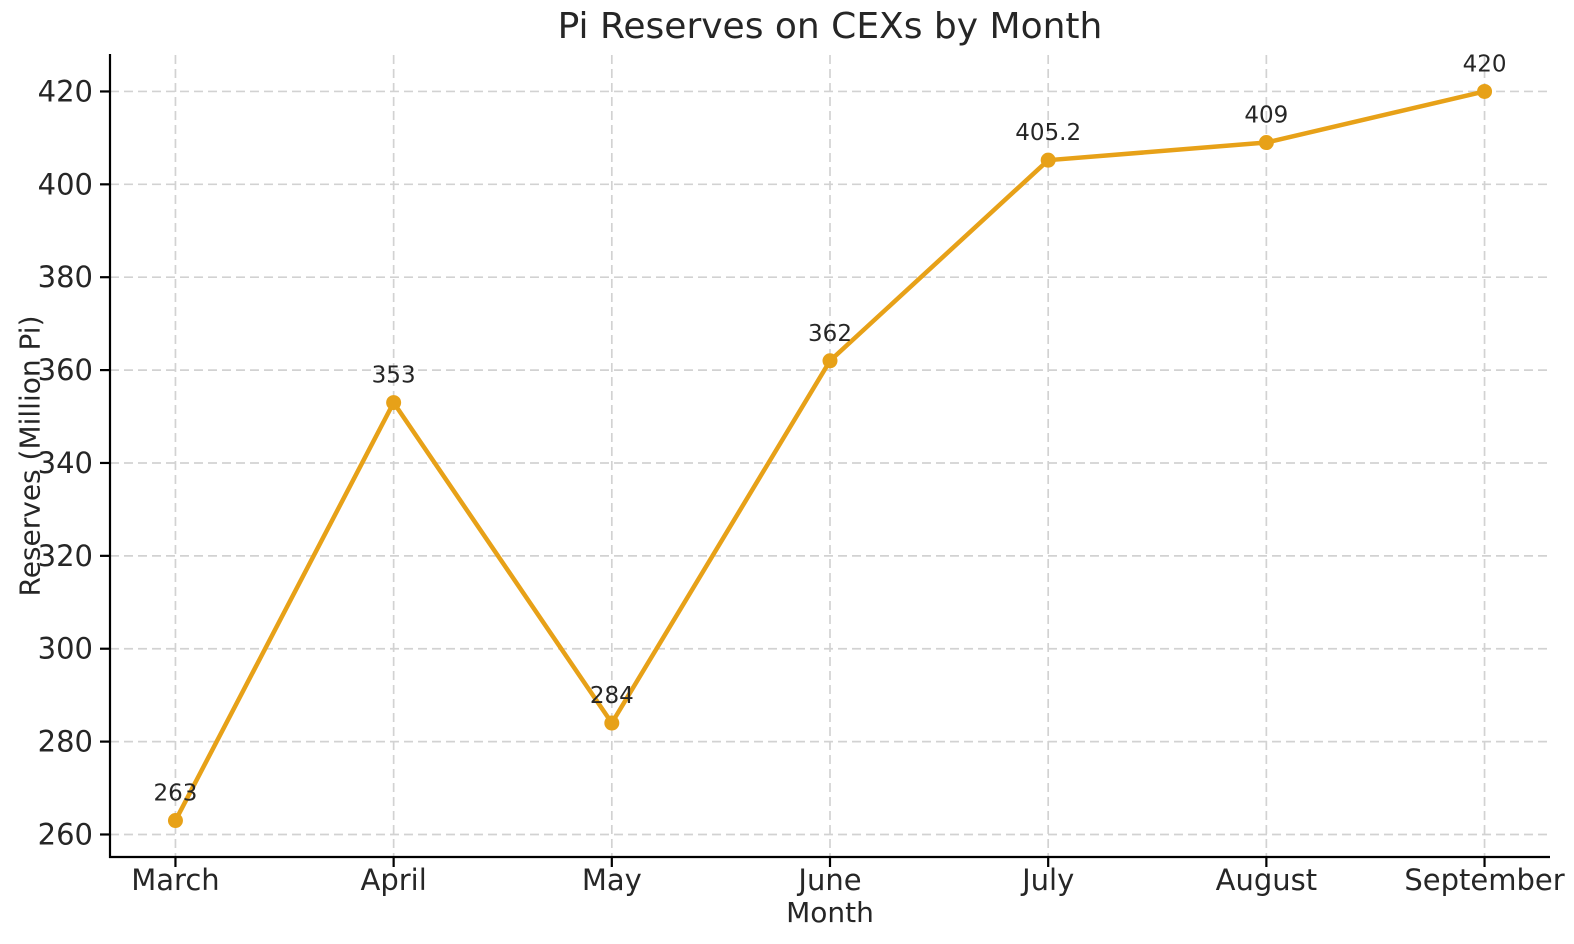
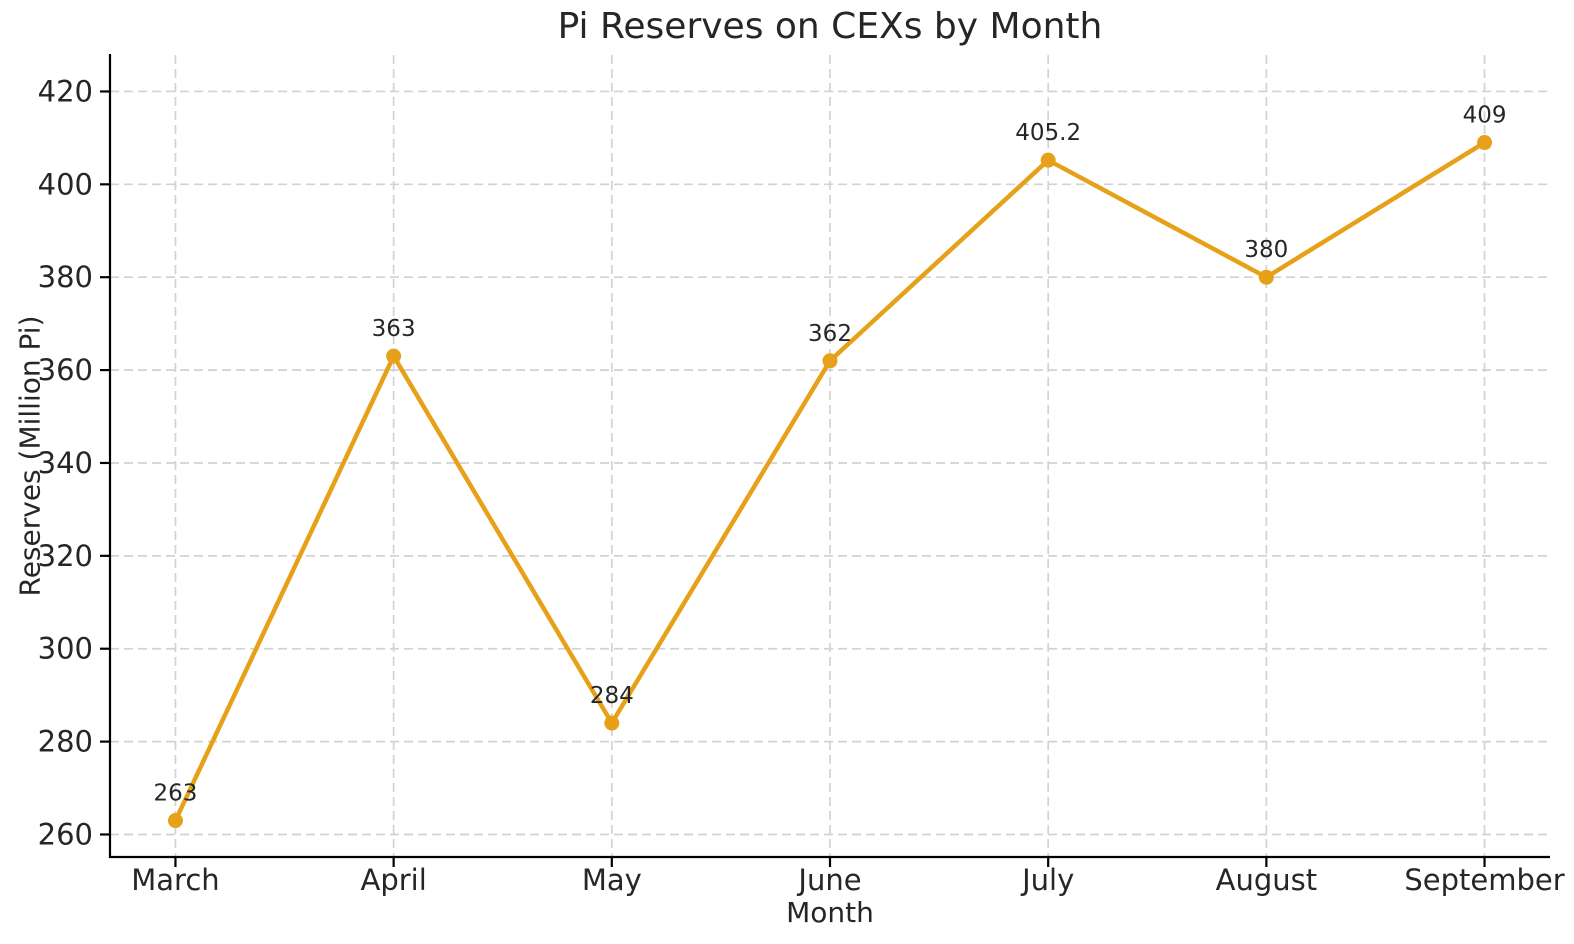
April: 353 -> 363
August: 409 -> 380
September: 420 -> 409
